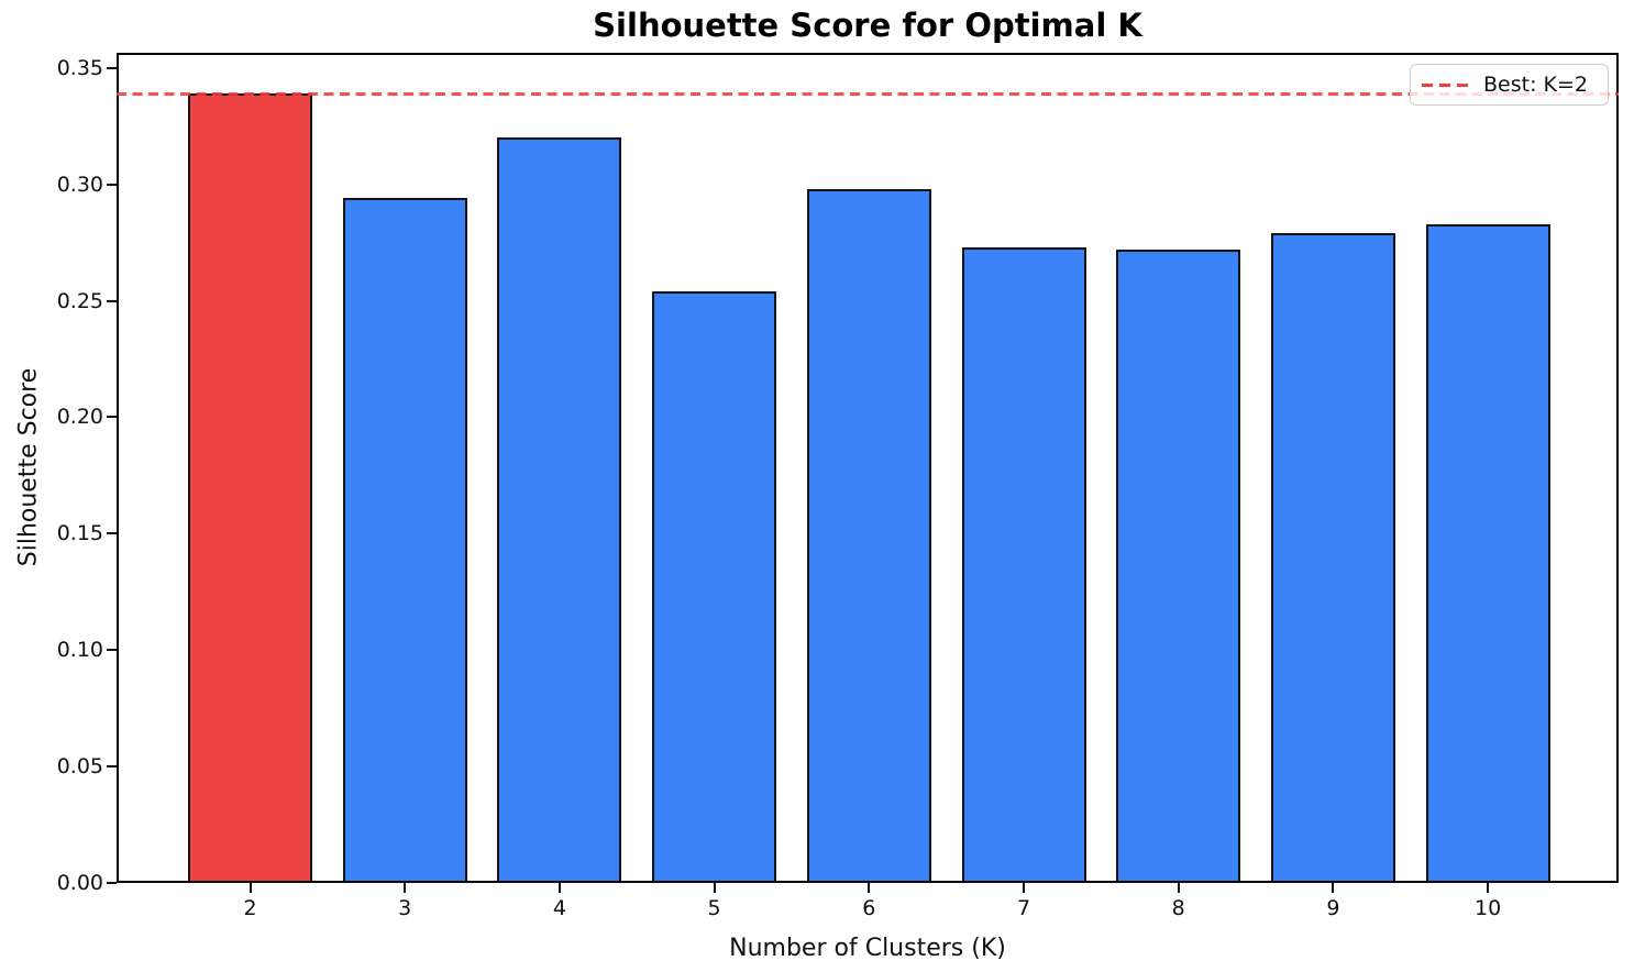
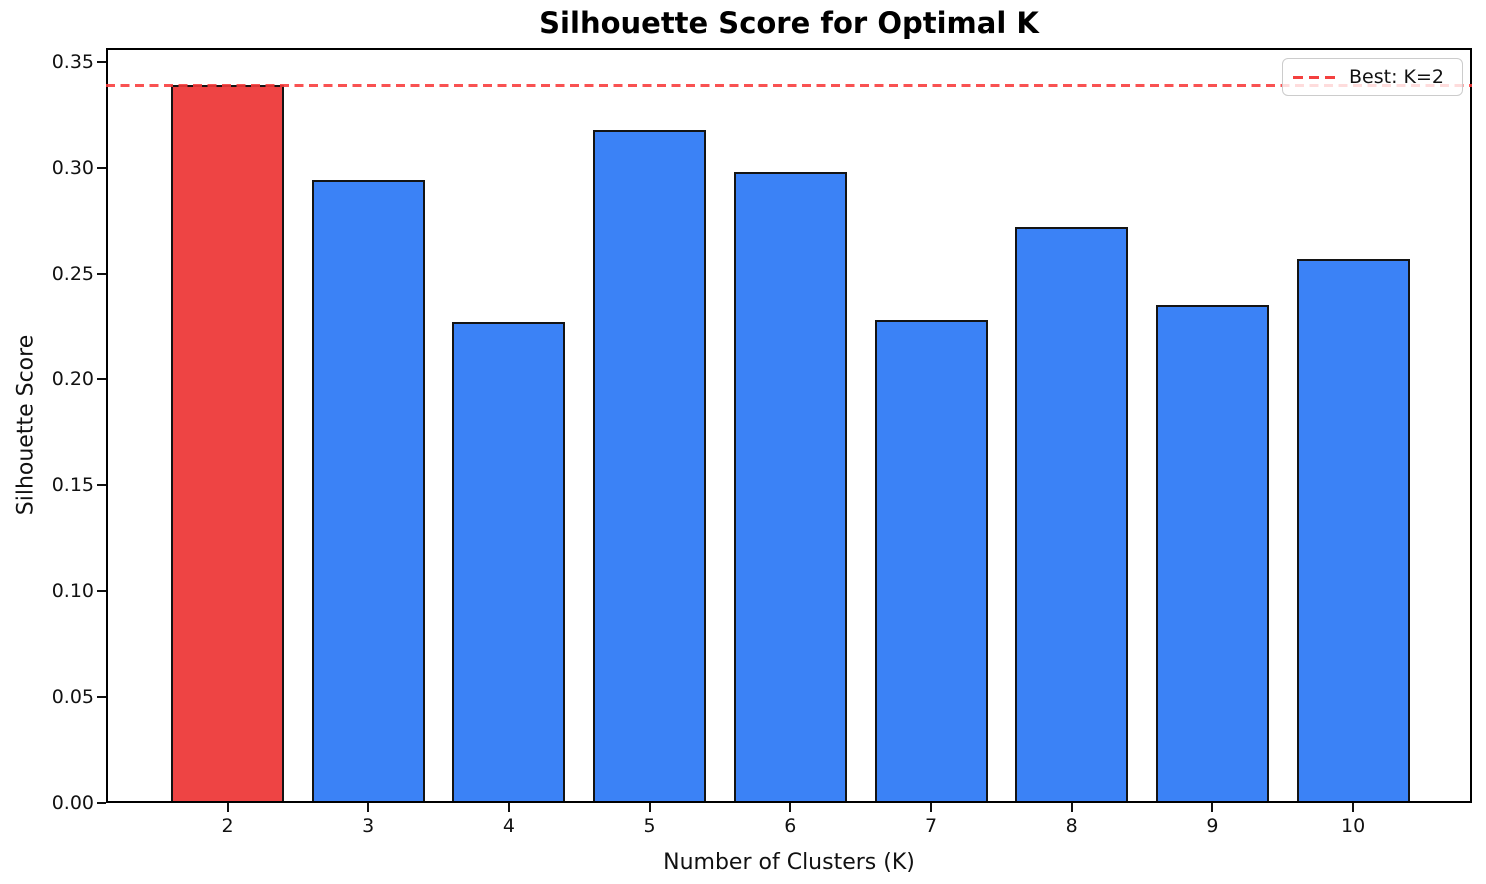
4: 0.320 -> 0.227
5: 0.254 -> 0.318
7: 0.273 -> 0.228
9: 0.279 -> 0.235
10: 0.283 -> 0.257
